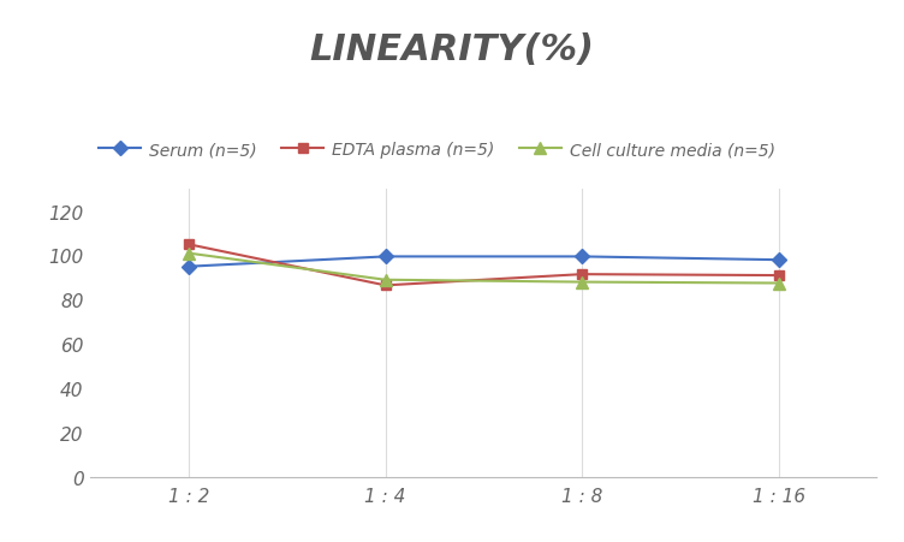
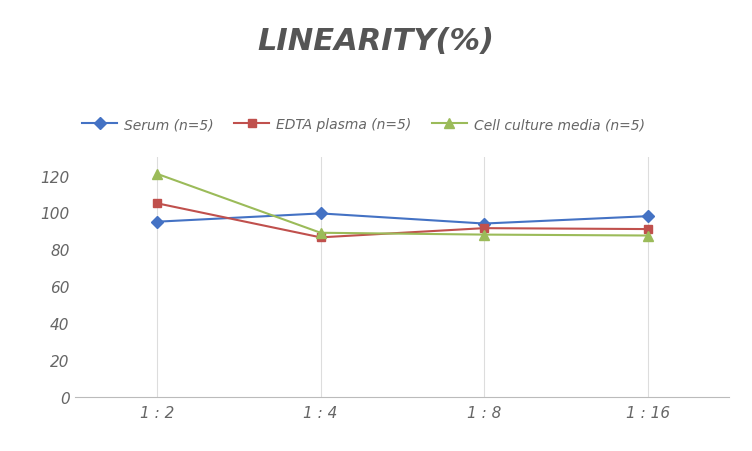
Cell culture media (n=5)/1 : 2: 101 -> 121
Serum (n=5)/1 : 8: 100 -> 94
